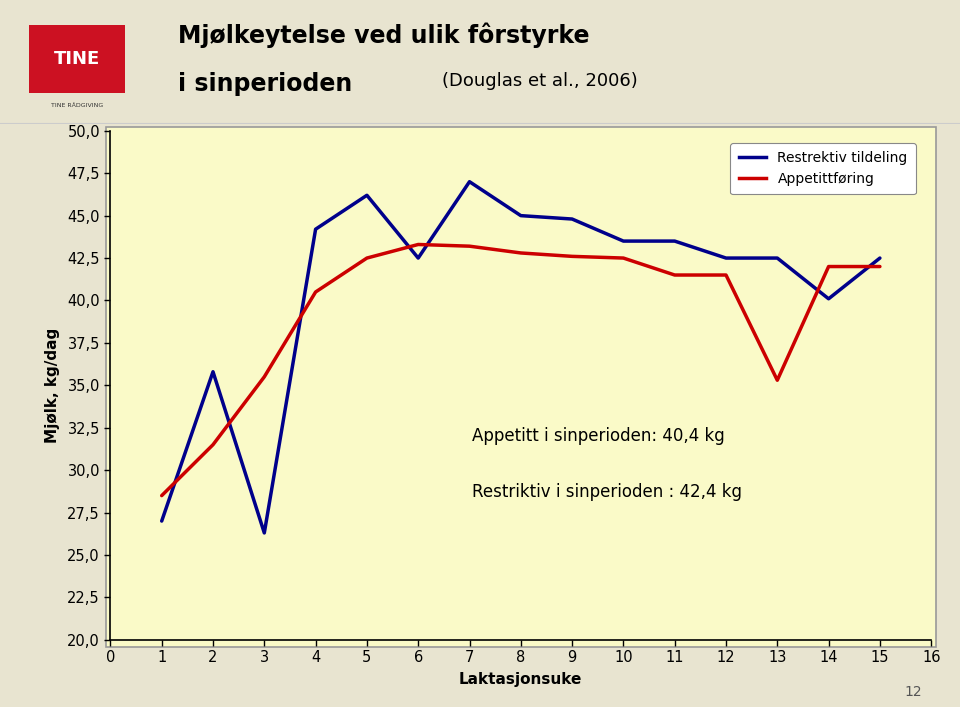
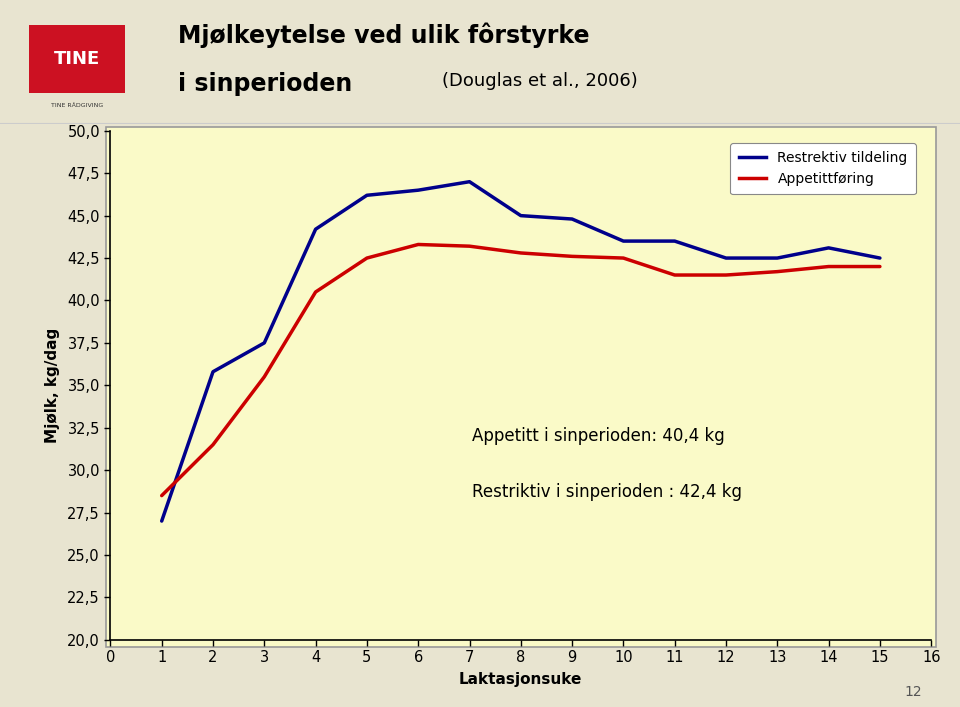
Restrektiv tildeling/3: 26,3 -> 37,5
Restrektiv tildeling/6: 42,5 -> 46,5
Appetittføring/13: 35,3 -> 41,7
Restrektiv tildeling/14: 40,1 -> 43,1
